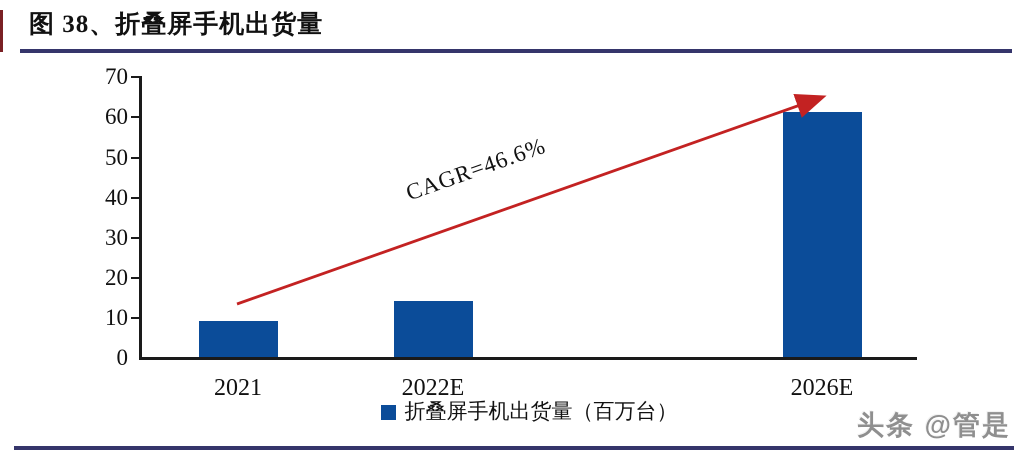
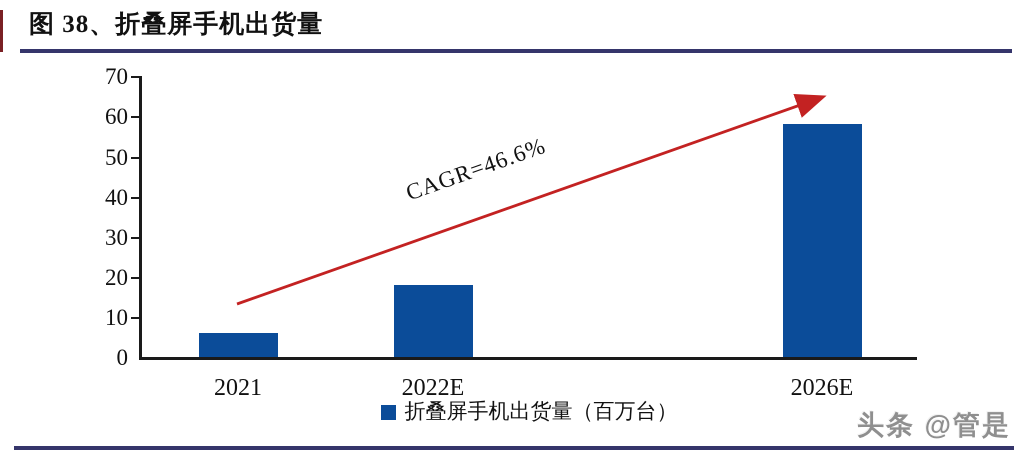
2021: 9 -> 6
2022E: 14 -> 18
2026E: 61 -> 58
